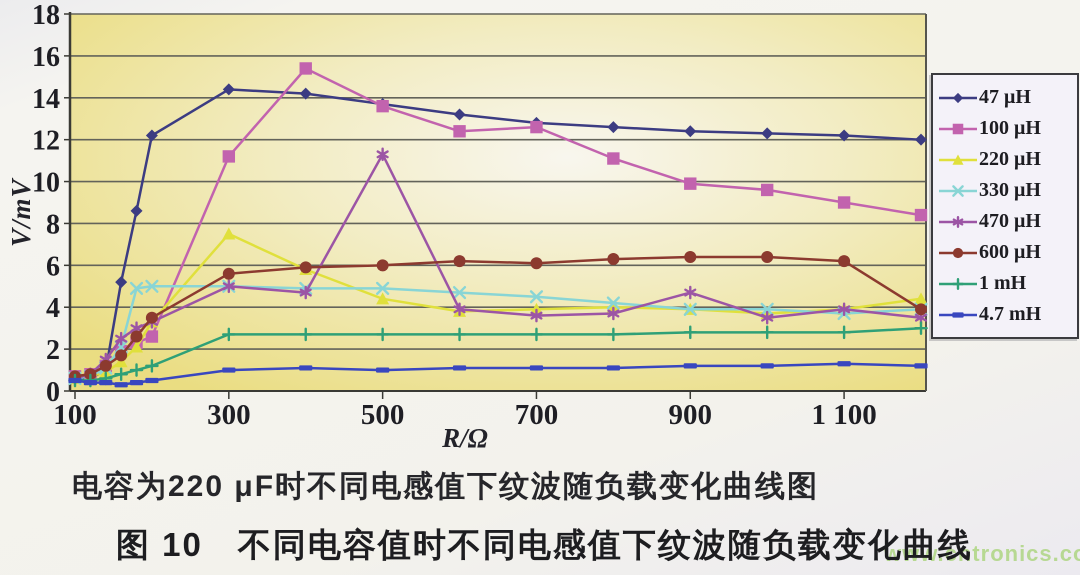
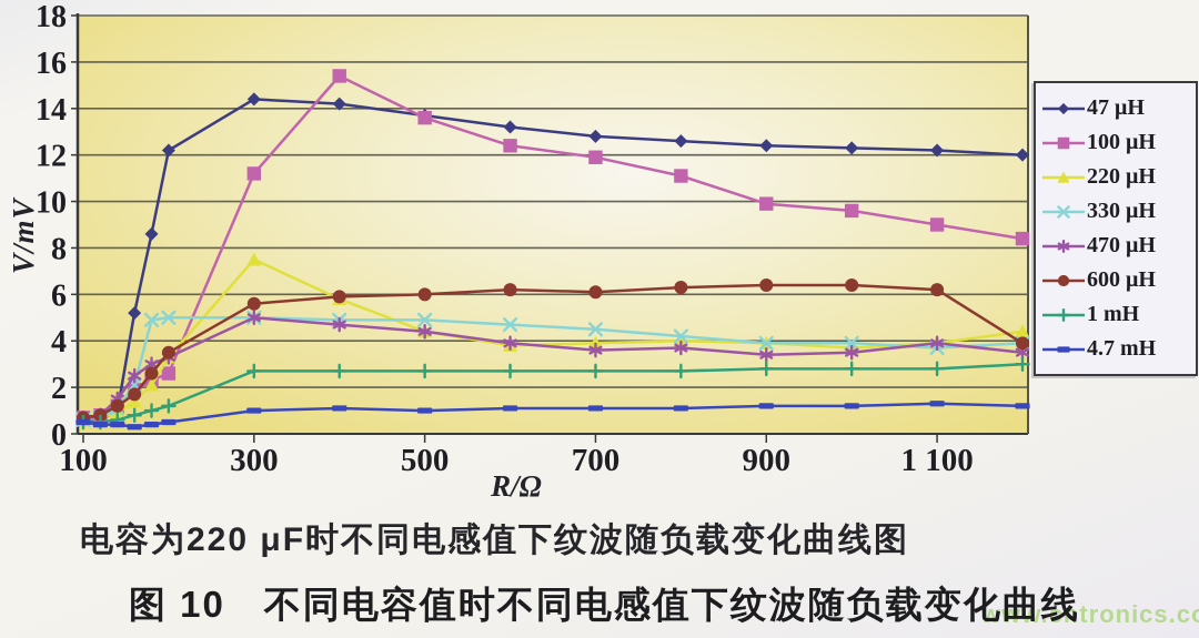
470 μH/500: 11.3 -> 4.4
100 μH/700: 12.6 -> 11.9
470 μH/900: 4.7 -> 3.4
